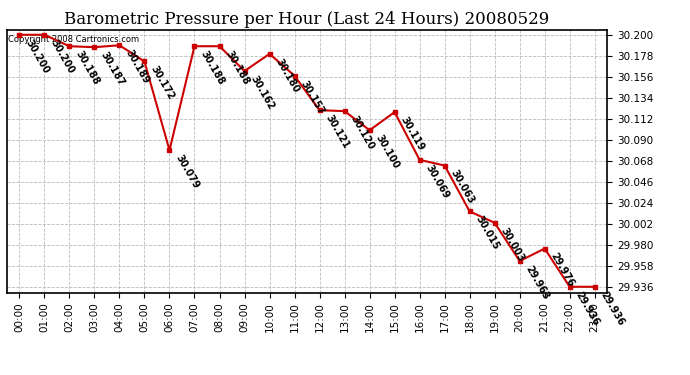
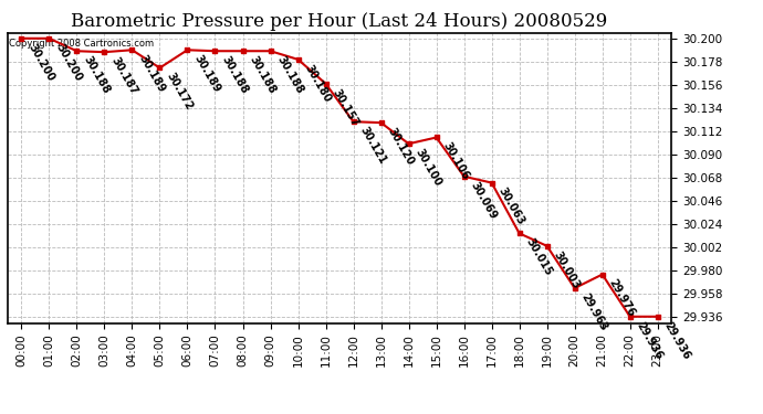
06:00: 30.079 -> 30.189
09:00: 30.162 -> 30.188
15:00: 30.119 -> 30.106
